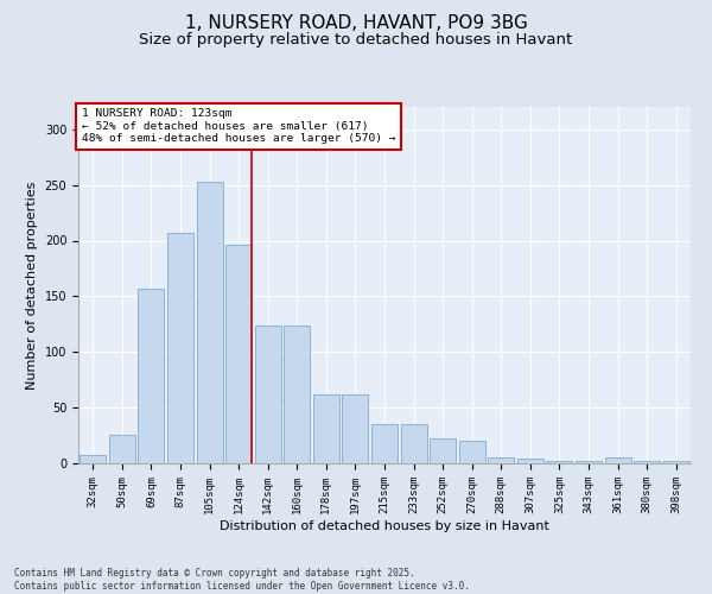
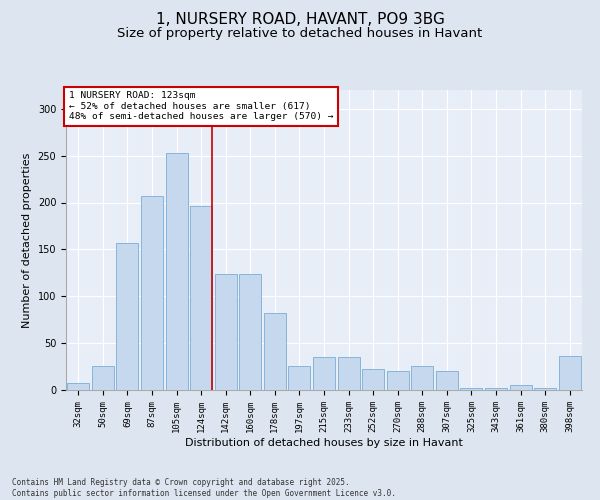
178sqm: 62 -> 82
197sqm: 62 -> 26
288sqm: 5 -> 26
307sqm: 4 -> 20
398sqm: 2 -> 36
